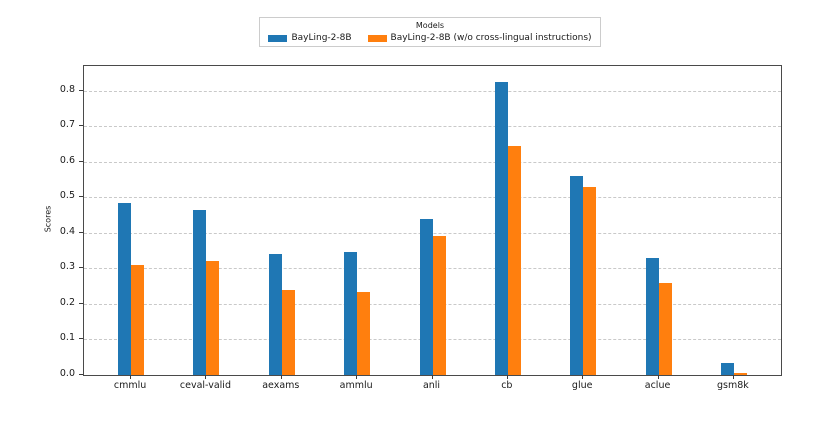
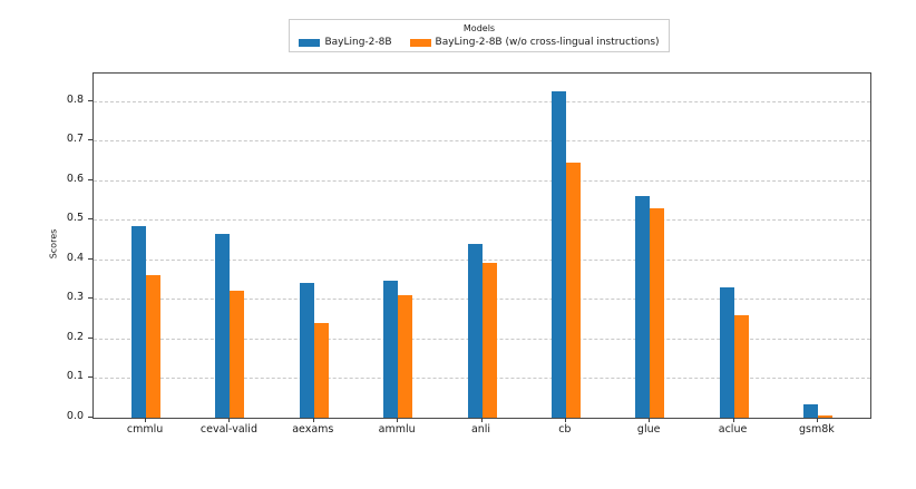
BayLing-2-8B (w/o cross-lingual instructions)/cmmlu: 0.31 -> 0.36
BayLing-2-8B (w/o cross-lingual instructions)/ammlu: 0.23 -> 0.31
